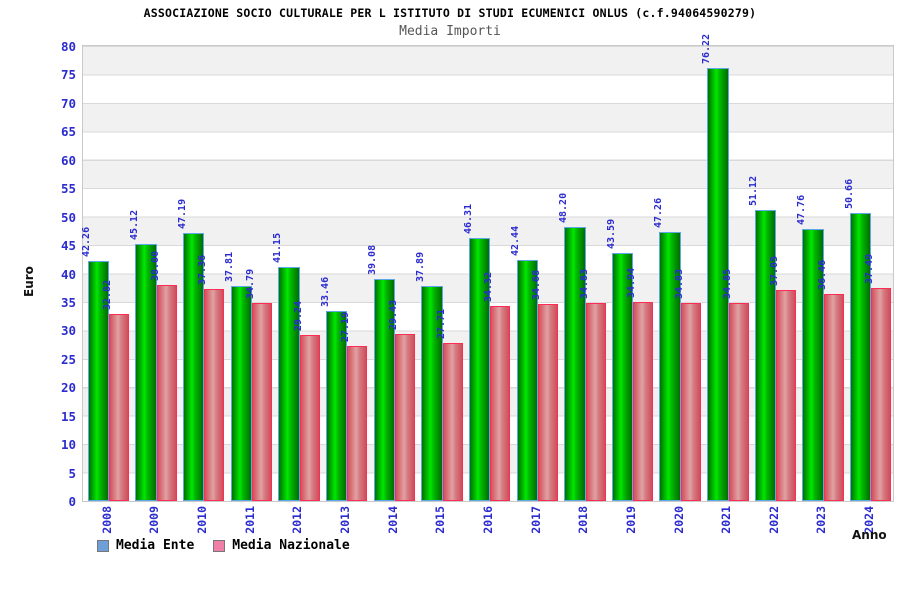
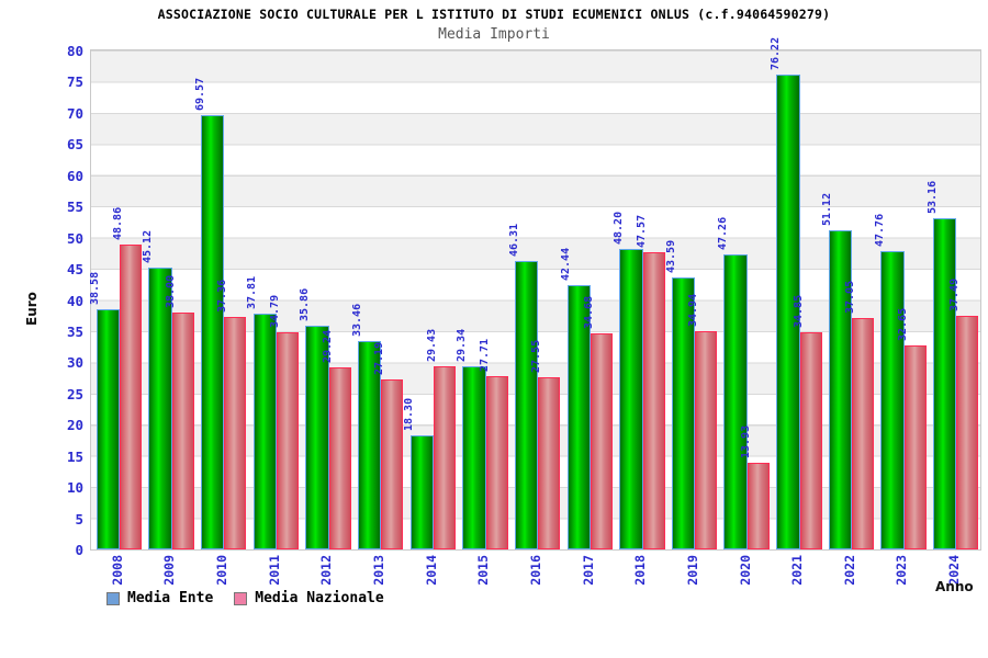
Media Ente/2008: 42.26 -> 38.58
Media Nazionale/2008: 32.82 -> 48.86
Media Ente/2010: 47.19 -> 69.57
Media Ente/2012: 41.15 -> 35.86
Media Ente/2014: 39.08 -> 18.30
Media Ente/2015: 37.89 -> 29.34
Media Nazionale/2016: 34.32 -> 27.55
Media Nazionale/2018: 34.83 -> 47.57
Media Nazionale/2020: 34.83 -> 13.93
Media Nazionale/2023: 36.46 -> 32.65
Media Ente/2024: 50.66 -> 53.16
